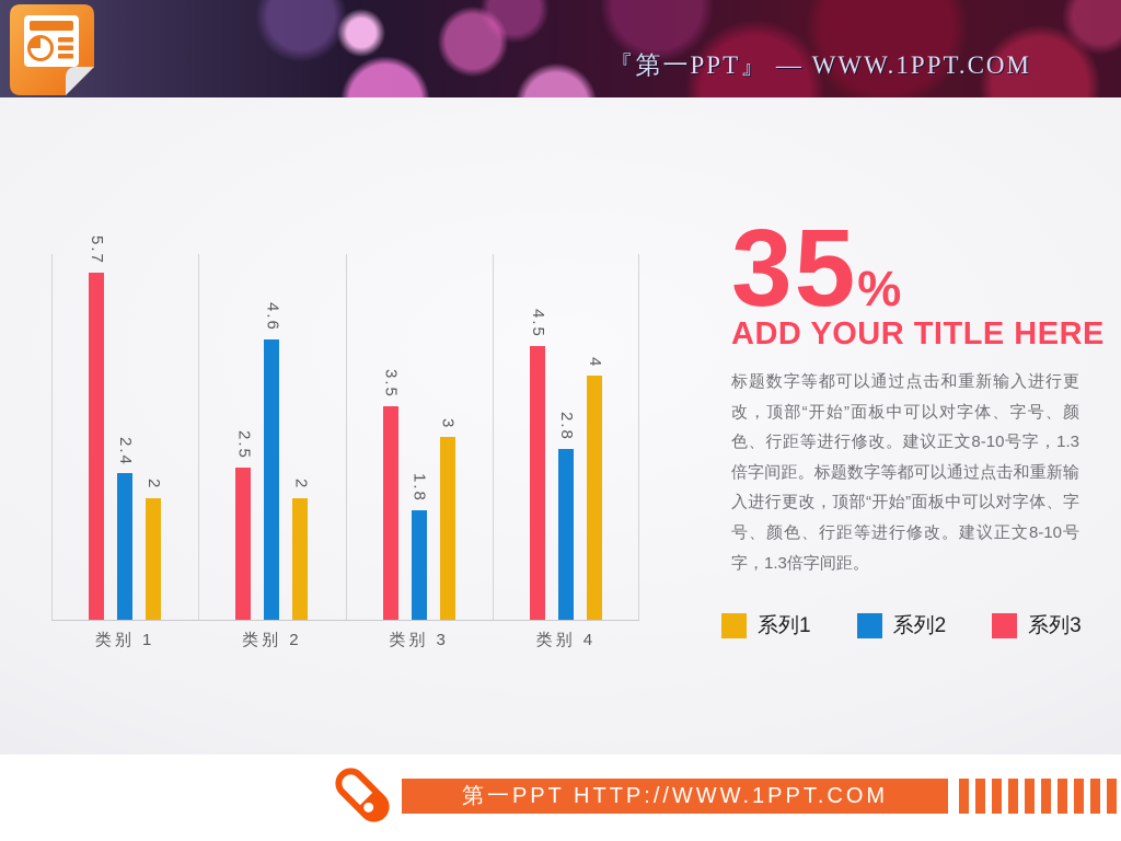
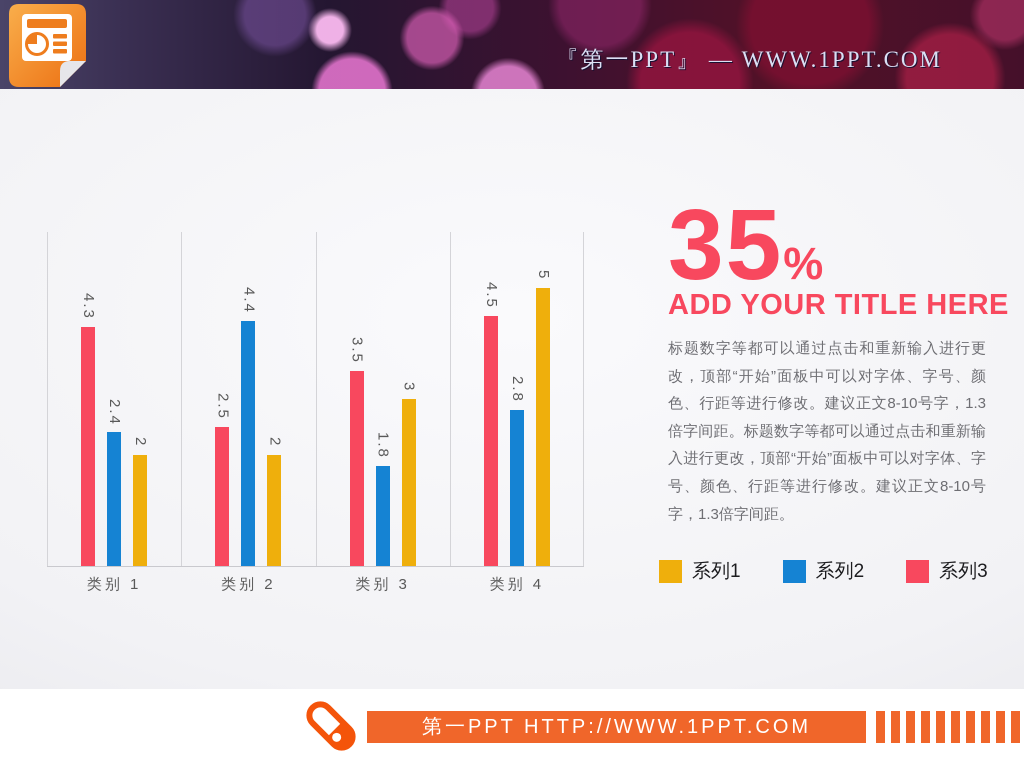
系列3/类别 1: 5.7 -> 4.3
系列2/类别 2: 4.6 -> 4.4
系列1/类别 4: 4 -> 5
